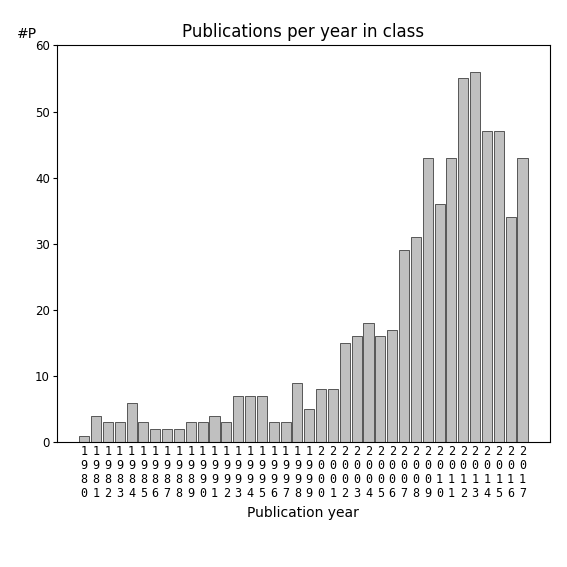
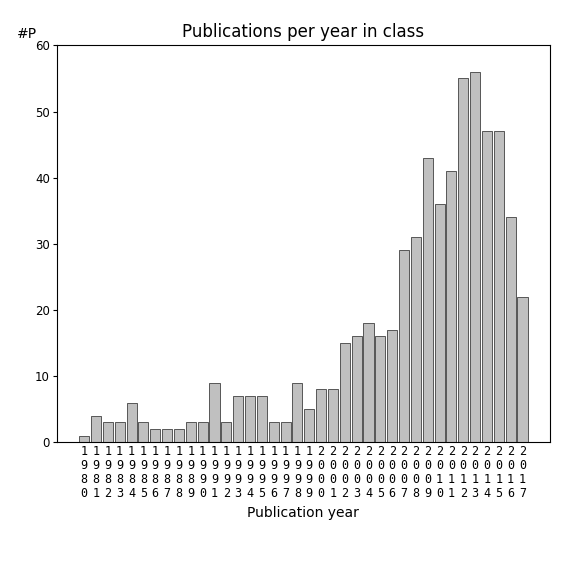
1 9 9 1: 4 -> 9
2 0 1 1: 43 -> 41
2 0 1 7: 43 -> 22
